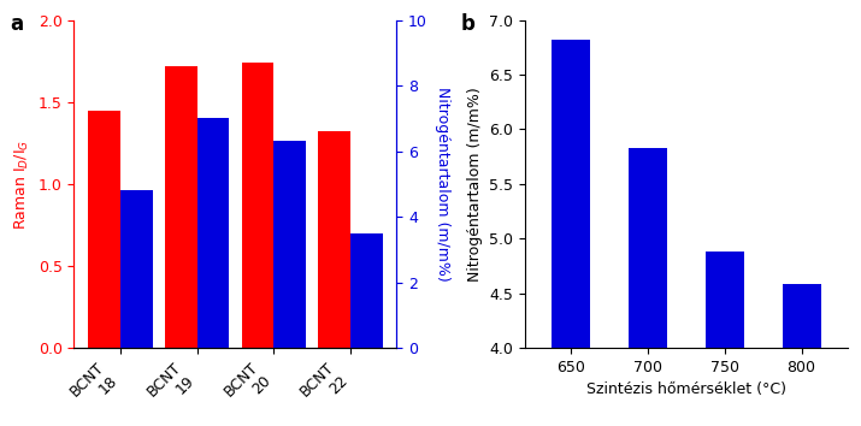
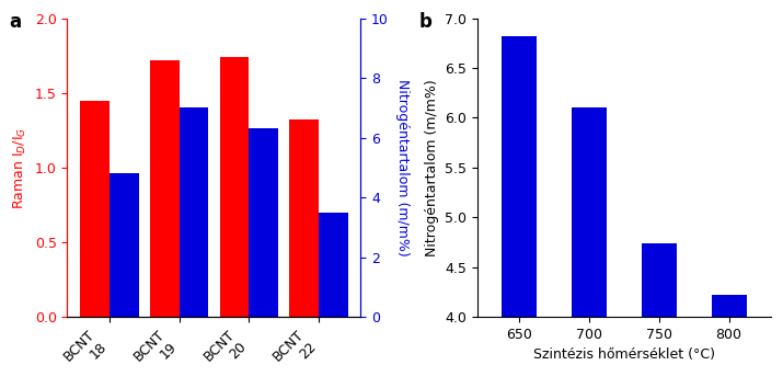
700: 5.83 -> 6.10
750: 4.88 -> 4.74
800: 4.58 -> 4.22
